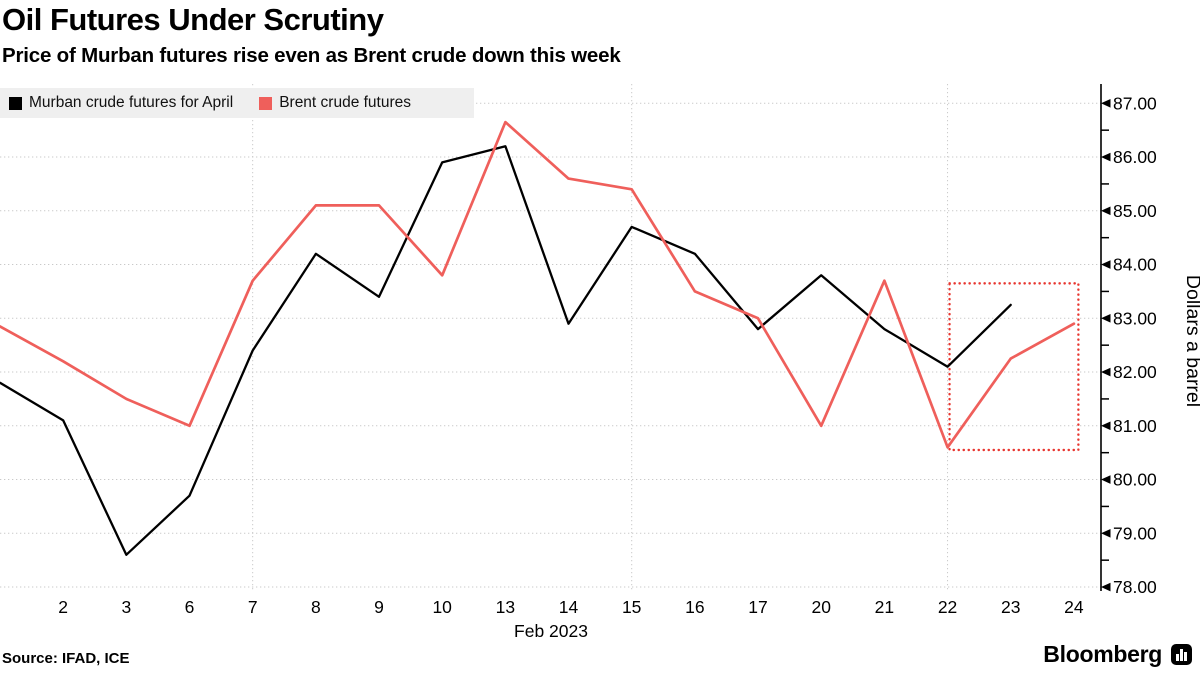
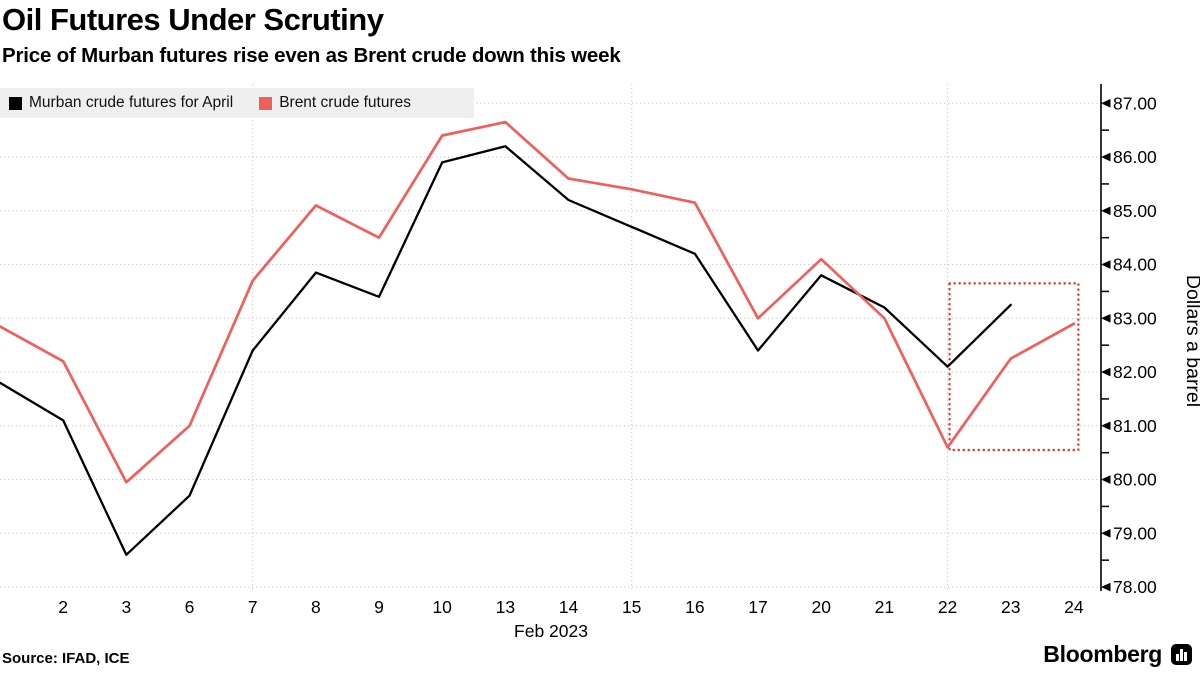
Brent crude futures/3: 81.5 -> 80.0
Murban crude futures for April/8: 84.2 -> 83.8
Brent crude futures/9: 85.1 -> 84.5
Brent crude futures/10: 83.8 -> 86.4
Murban crude futures for April/14: 82.9 -> 85.2
Brent crude futures/16: 83.5 -> 85.2
Murban crude futures for April/17: 82.8 -> 82.4
Brent crude futures/20: 81.0 -> 84.1
Murban crude futures for April/21: 82.8 -> 83.2
Brent crude futures/21: 83.7 -> 83.0
